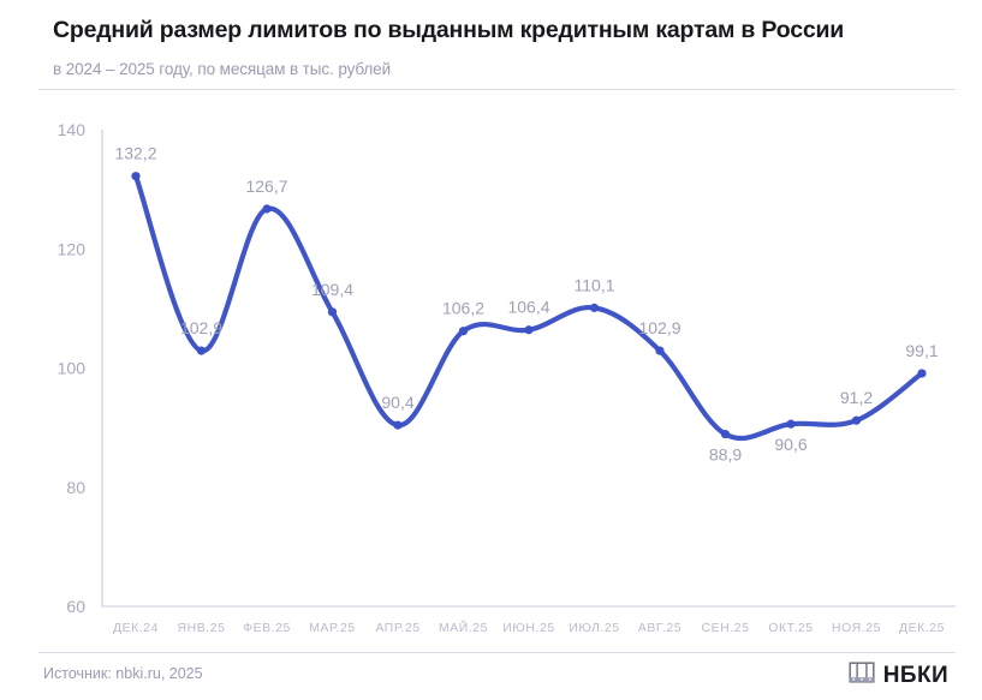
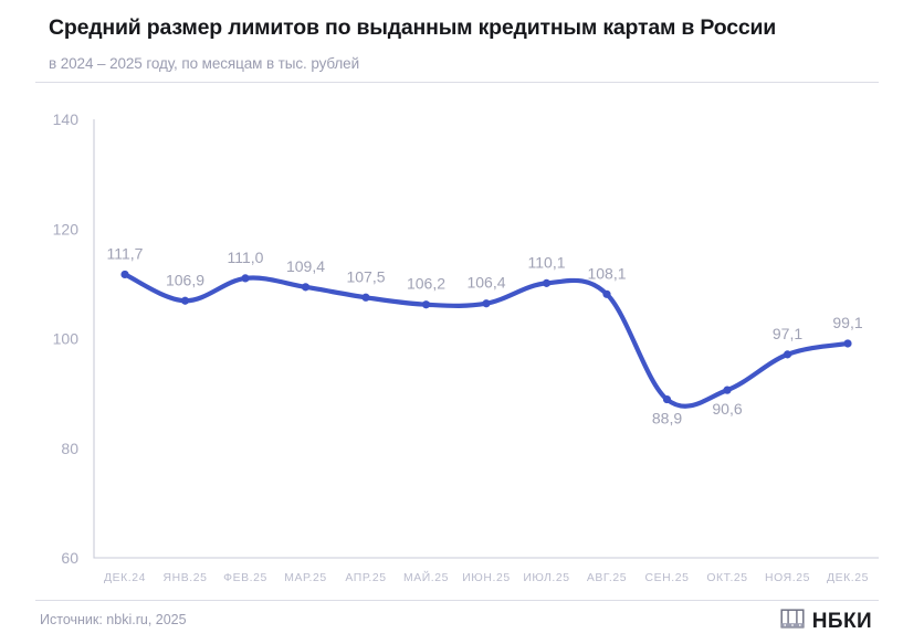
ДЕК.24: 132,2 -> 111,7
ЯНВ.25: 102,9 -> 106,9
ФЕВ.25: 126,7 -> 111,0
АПР.25: 90,4 -> 107,5
АВГ.25: 102,9 -> 108,1
НОЯ.25: 91,2 -> 97,1
